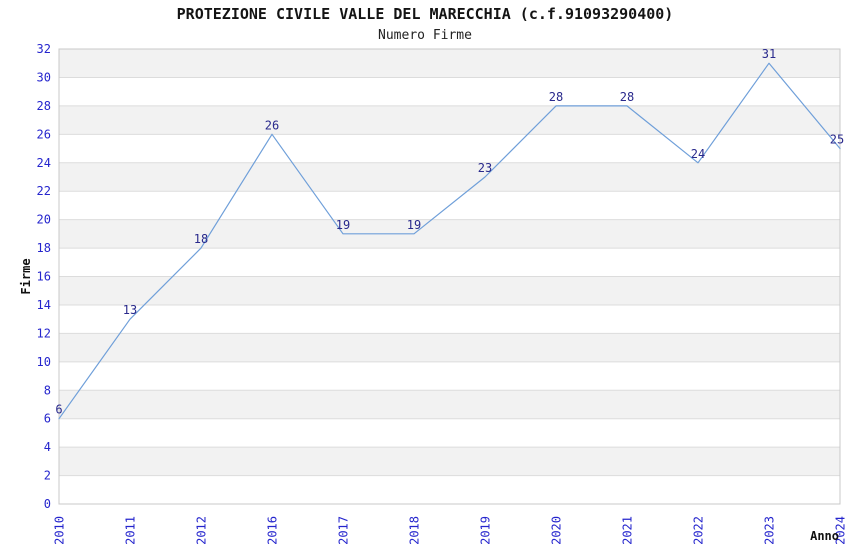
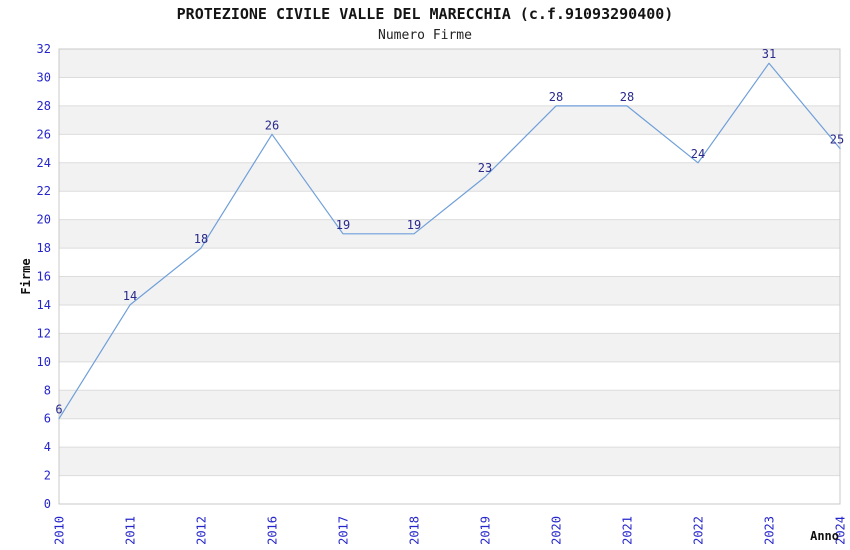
2011: 13 -> 14
